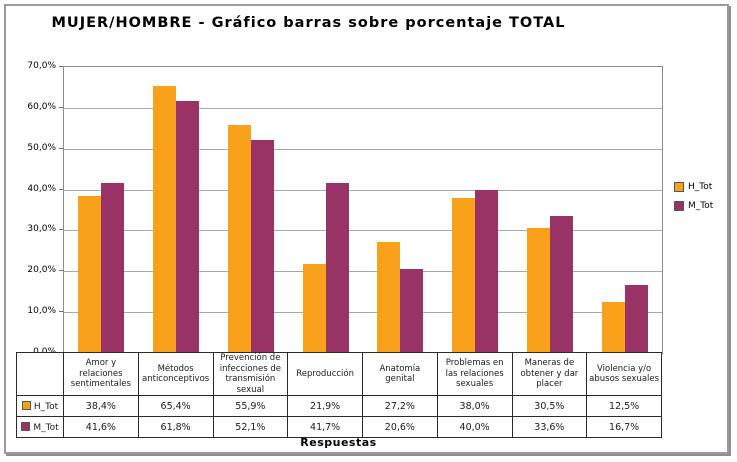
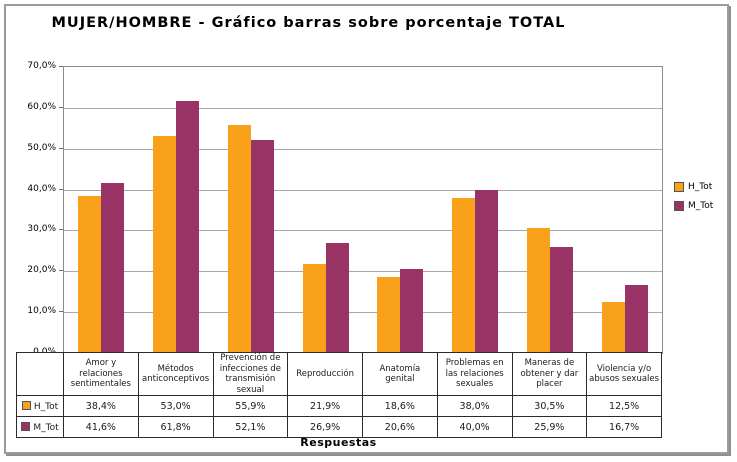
H_Tot/Métodos anticonceptivos: 65,4% -> 53,0%
M_Tot/Reproducción: 41,7% -> 26,9%
H_Tot/Anatomía genital: 27,2% -> 18,6%
M_Tot/Maneras de obtener y dar placer: 33,6% -> 25,9%
